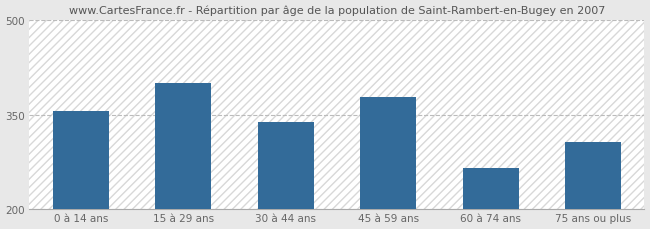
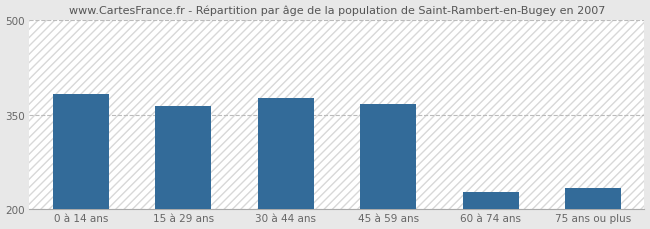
0 à 14 ans: 356 -> 383
15 à 29 ans: 400 -> 363
30 à 44 ans: 338 -> 377
45 à 59 ans: 378 -> 367
60 à 74 ans: 266 -> 228
75 ans ou plus: 306 -> 234
